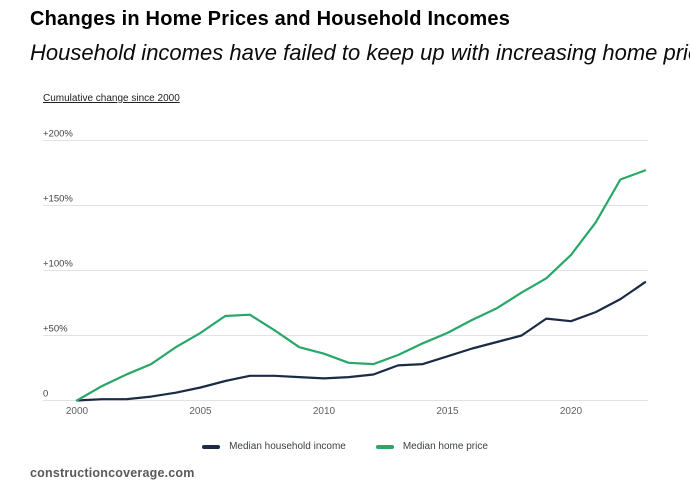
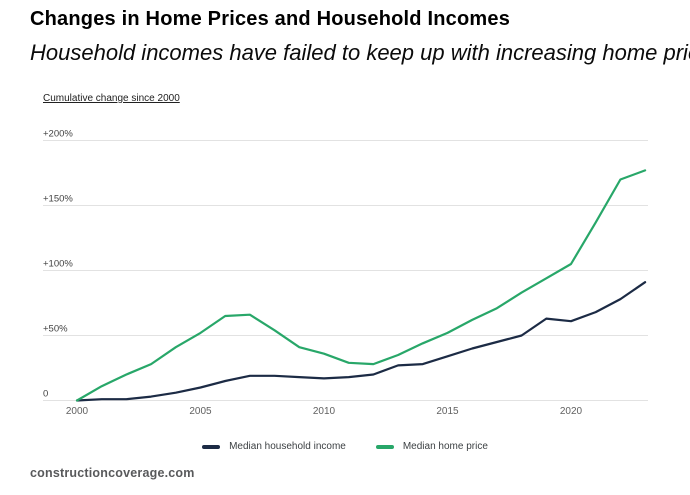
Median home price/2020: 112% -> 105%
